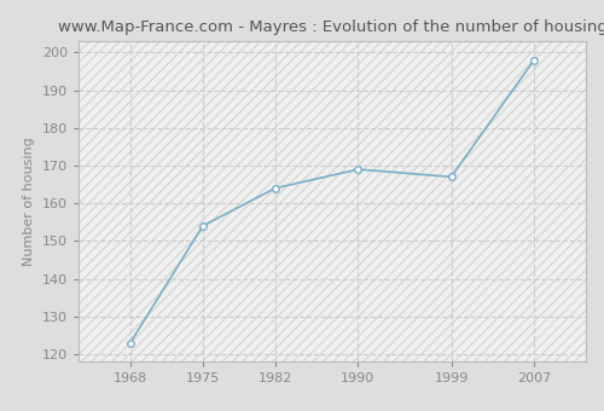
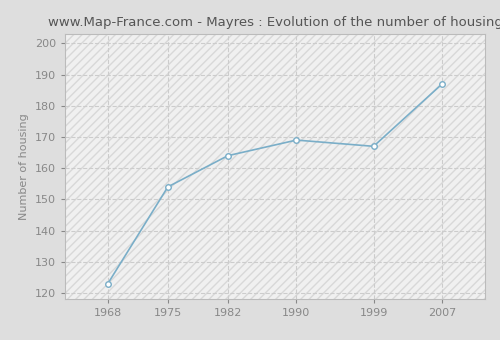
2007: 198 -> 187
